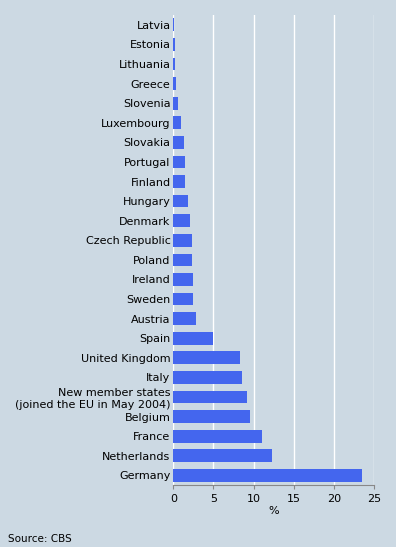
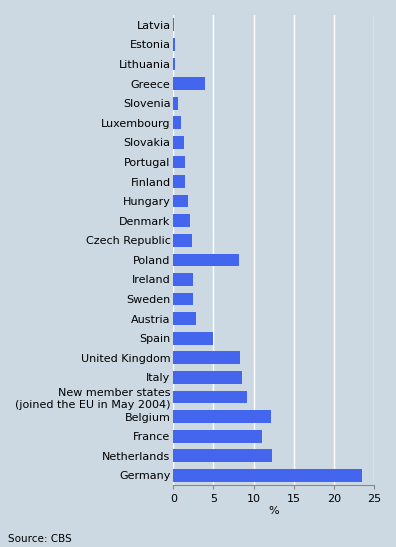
Greece: 0.3 -> 4.0
Poland: 2.3 -> 8.2
Belgium: 9.6 -> 12.2
